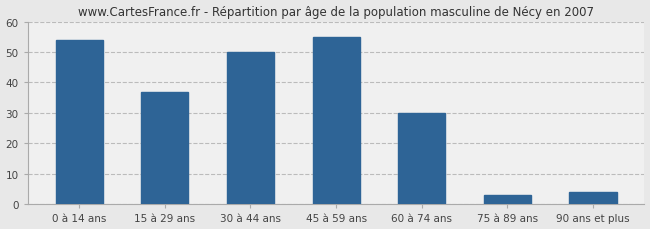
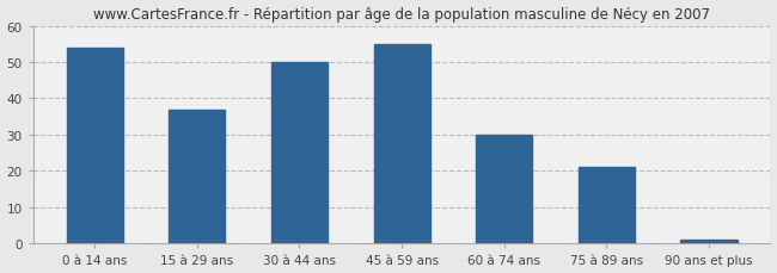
75 à 89 ans: 3 -> 21
90 ans et plus: 4 -> 1
